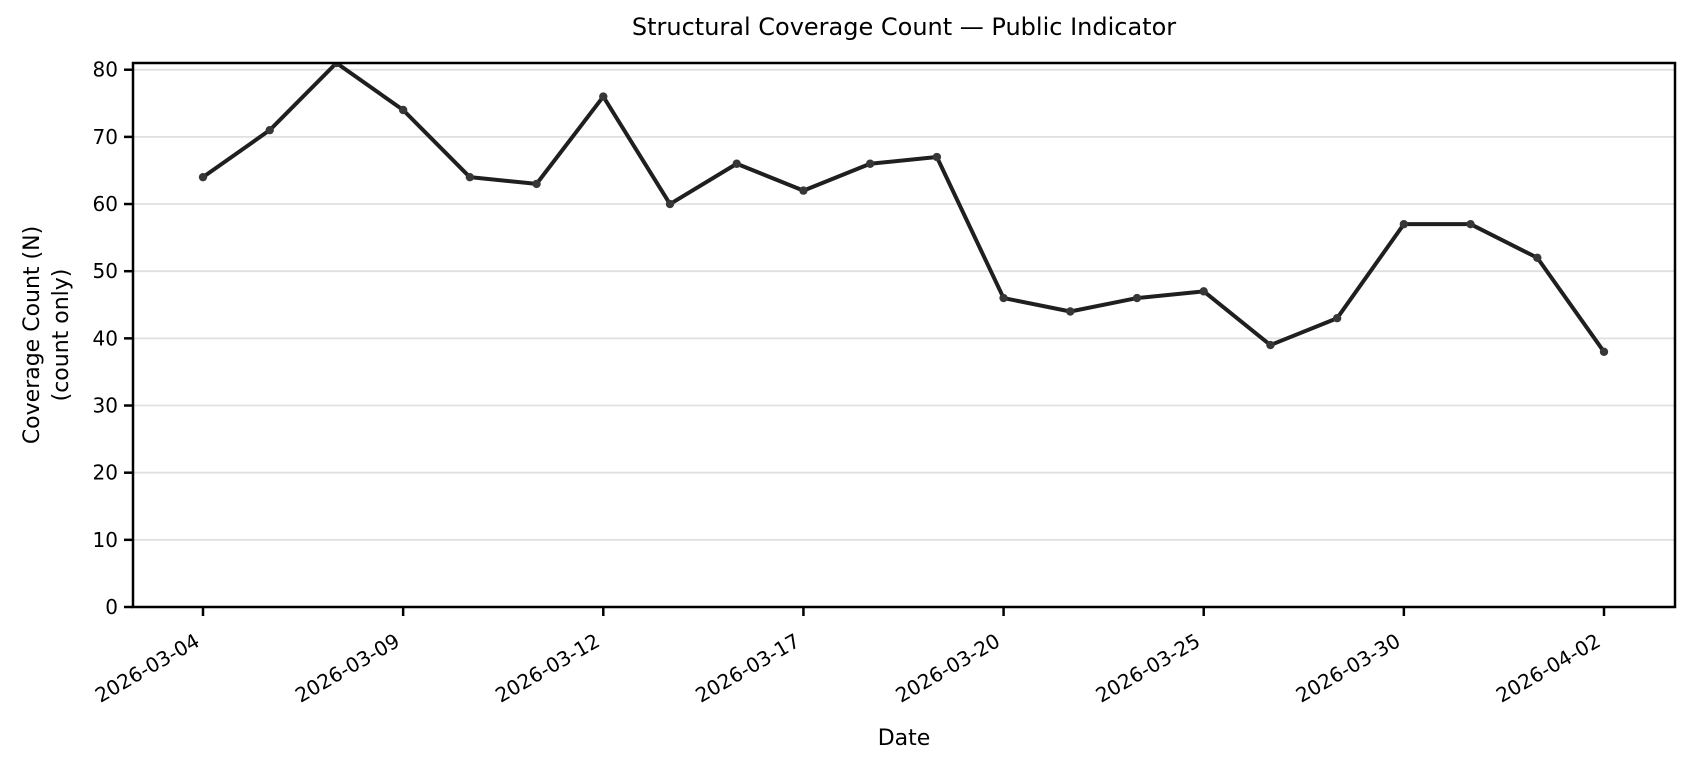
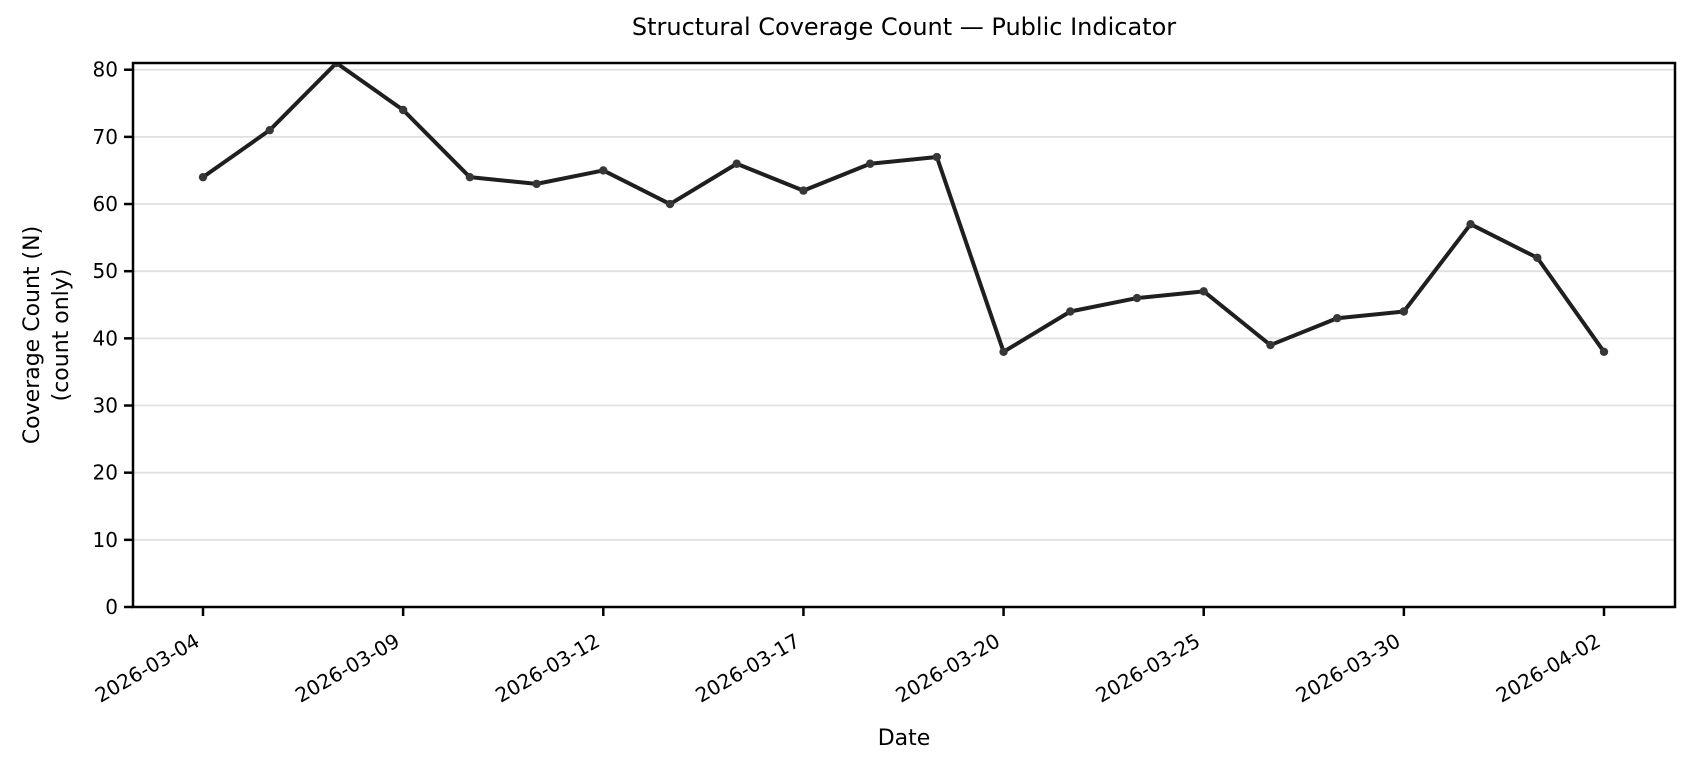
2026-03-12: 76 -> 65
2026-03-20: 46 -> 38
2026-03-30: 57 -> 44
